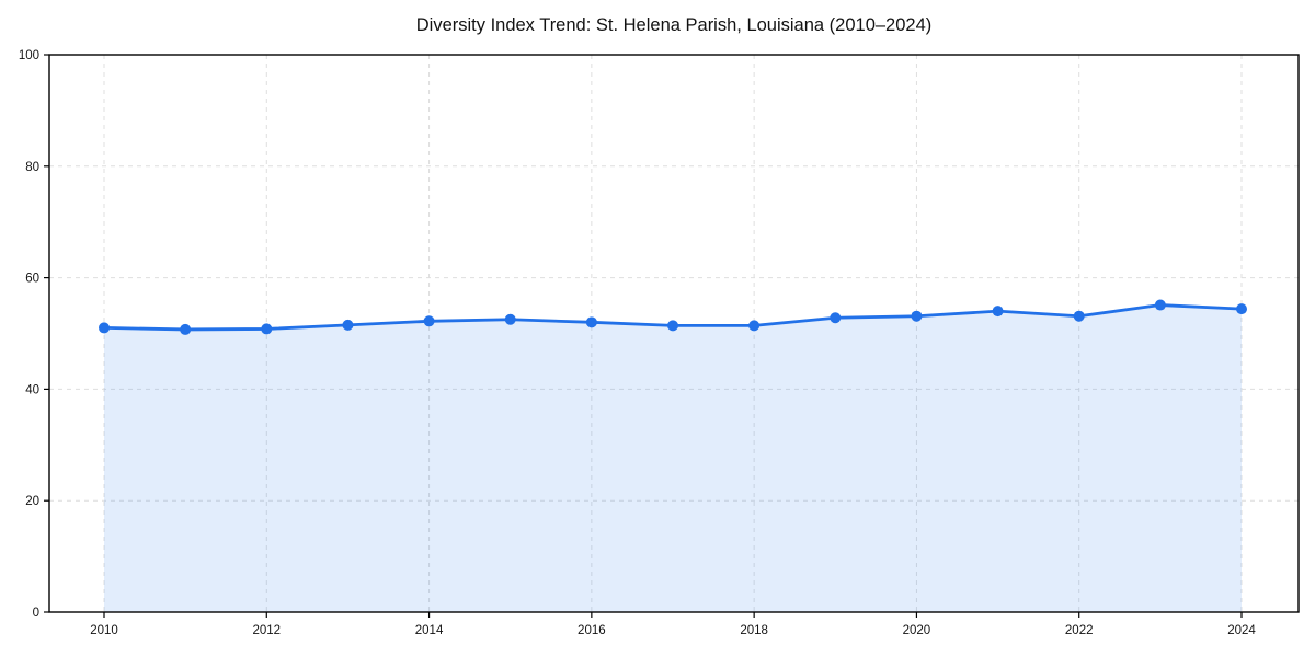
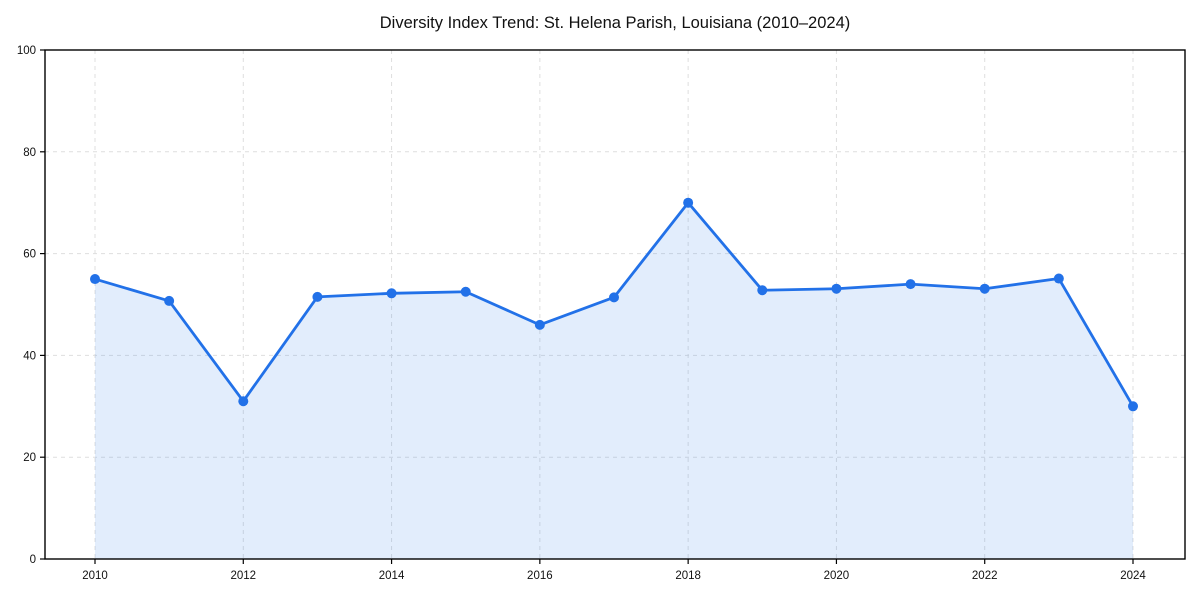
2010: 51 -> 55
2012: 51 -> 31
2016: 52 -> 46
2018: 51 -> 70
2024: 54 -> 30
